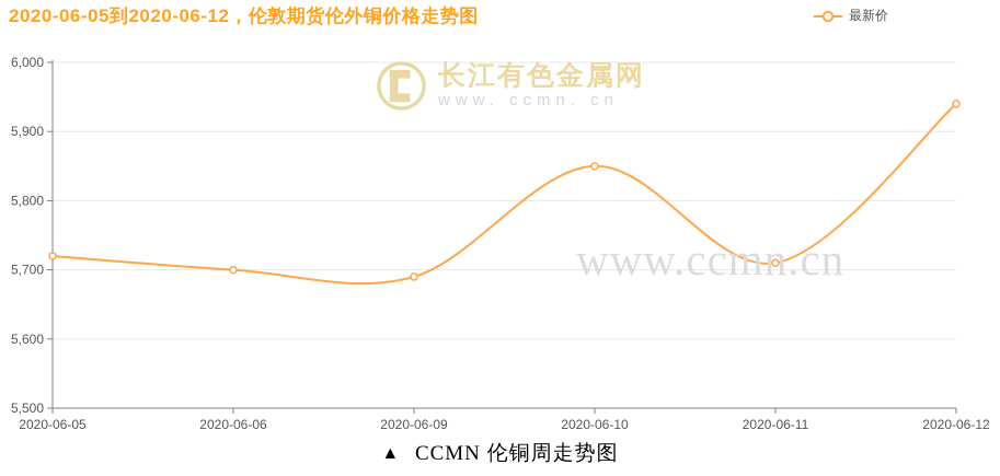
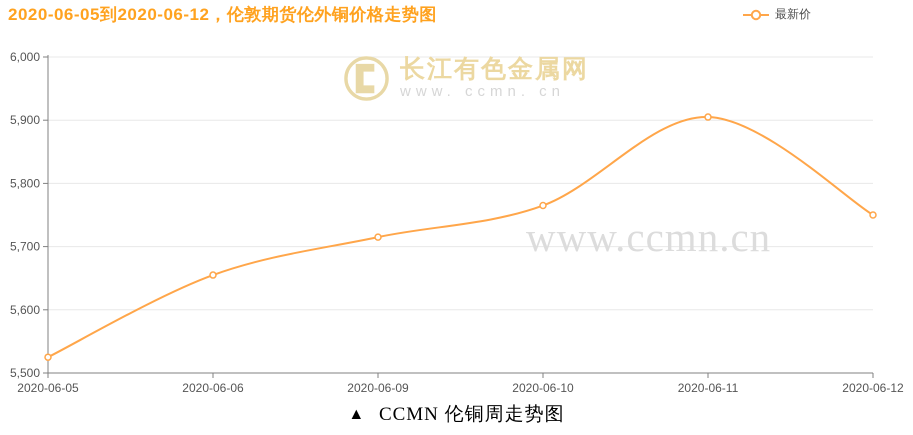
2020-06-05: 5720 -> 5520
2020-06-06: 5700 -> 5660
2020-06-09: 5690 -> 5720
2020-06-10: 5850 -> 5760
2020-06-11: 5710 -> 5900
2020-06-12: 5940 -> 5750
